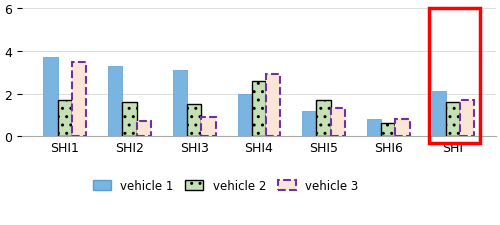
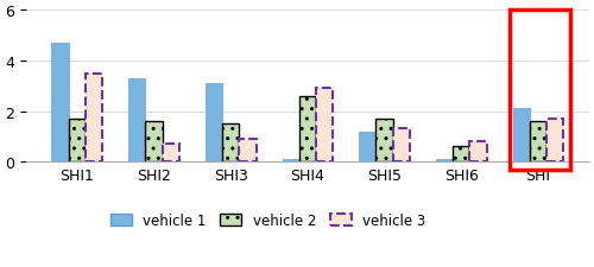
vehicle 1/SHI1: 3.7 -> 4.7
vehicle 1/SHI4: 2.0 -> 0.1
vehicle 1/SHI6: 0.8 -> 0.1
